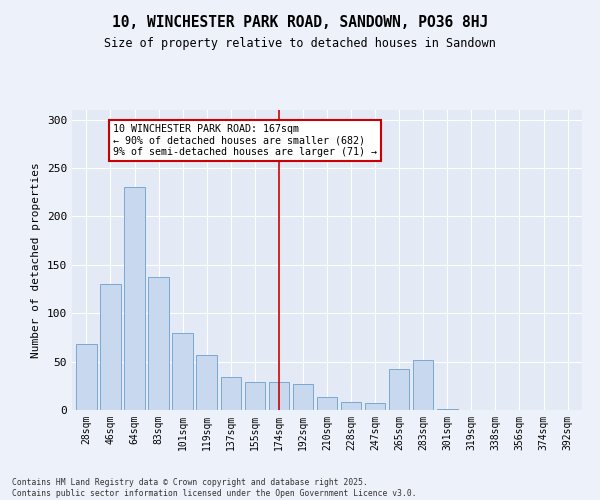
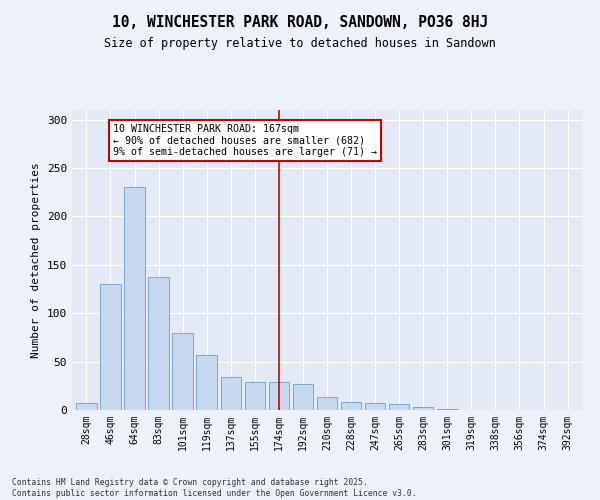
28sqm: 68 -> 7
265sqm: 42 -> 6
283sqm: 52 -> 3
